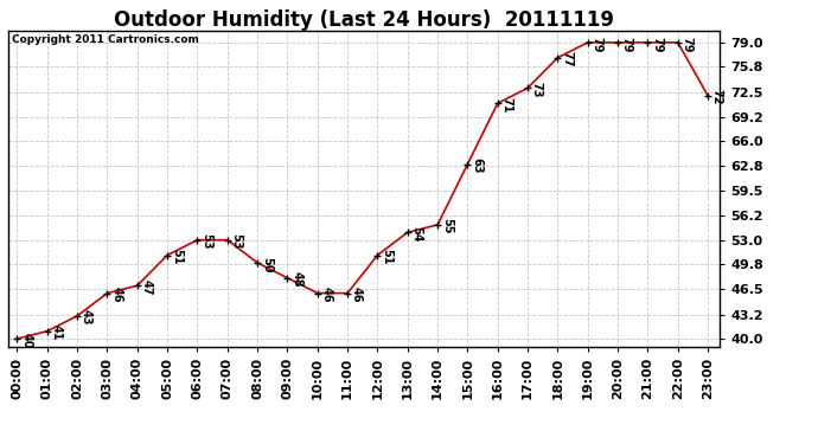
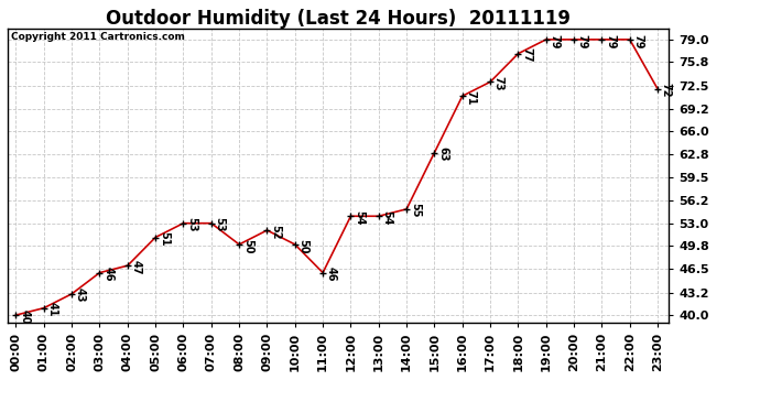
09:00: 48 -> 52
10:00: 46 -> 50
12:00: 51 -> 54
